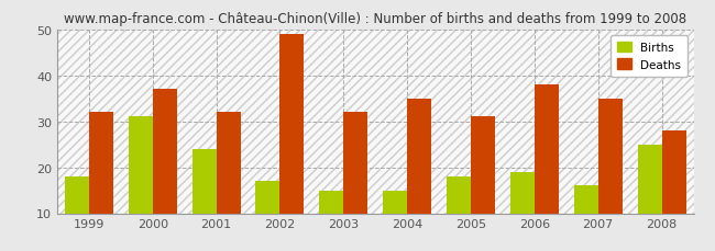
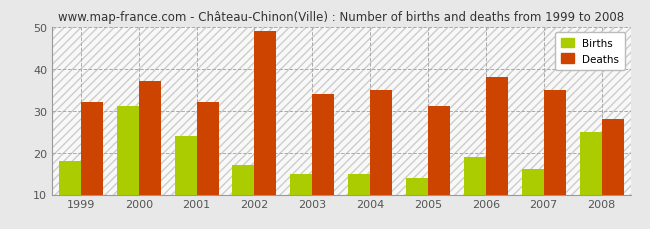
Deaths/2003: 32 -> 34
Births/2005: 18 -> 14
